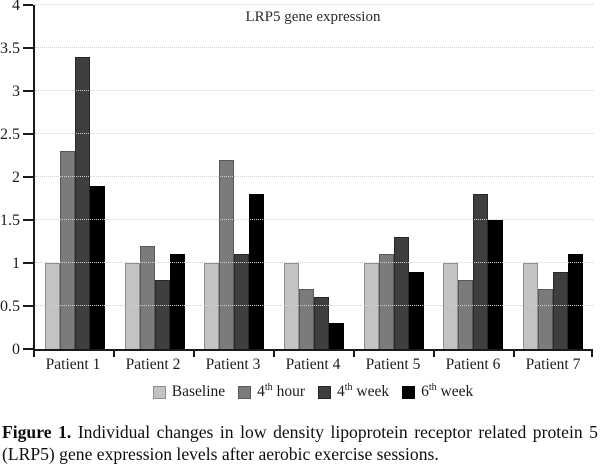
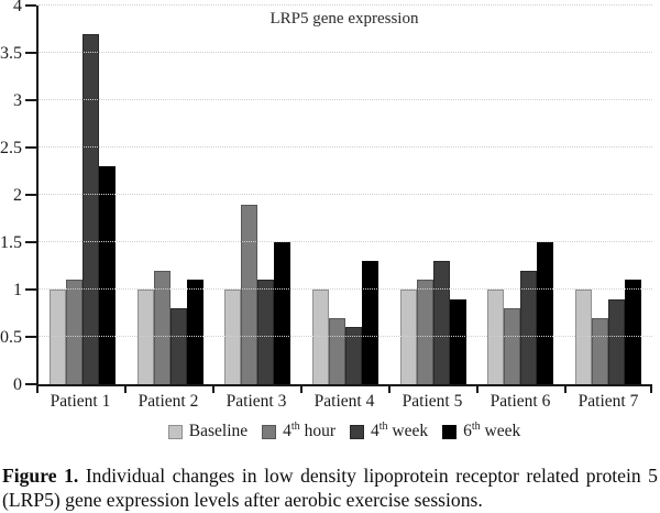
4th hour/Patient 1: 2.3 -> 1.1
4th week/Patient 1: 3.4 -> 3.7
6th week/Patient 1: 1.9 -> 2.3
4th hour/Patient 3: 2.2 -> 1.9
6th week/Patient 3: 1.8 -> 1.5
6th week/Patient 4: 0.3 -> 1.3
4th week/Patient 6: 1.8 -> 1.2
